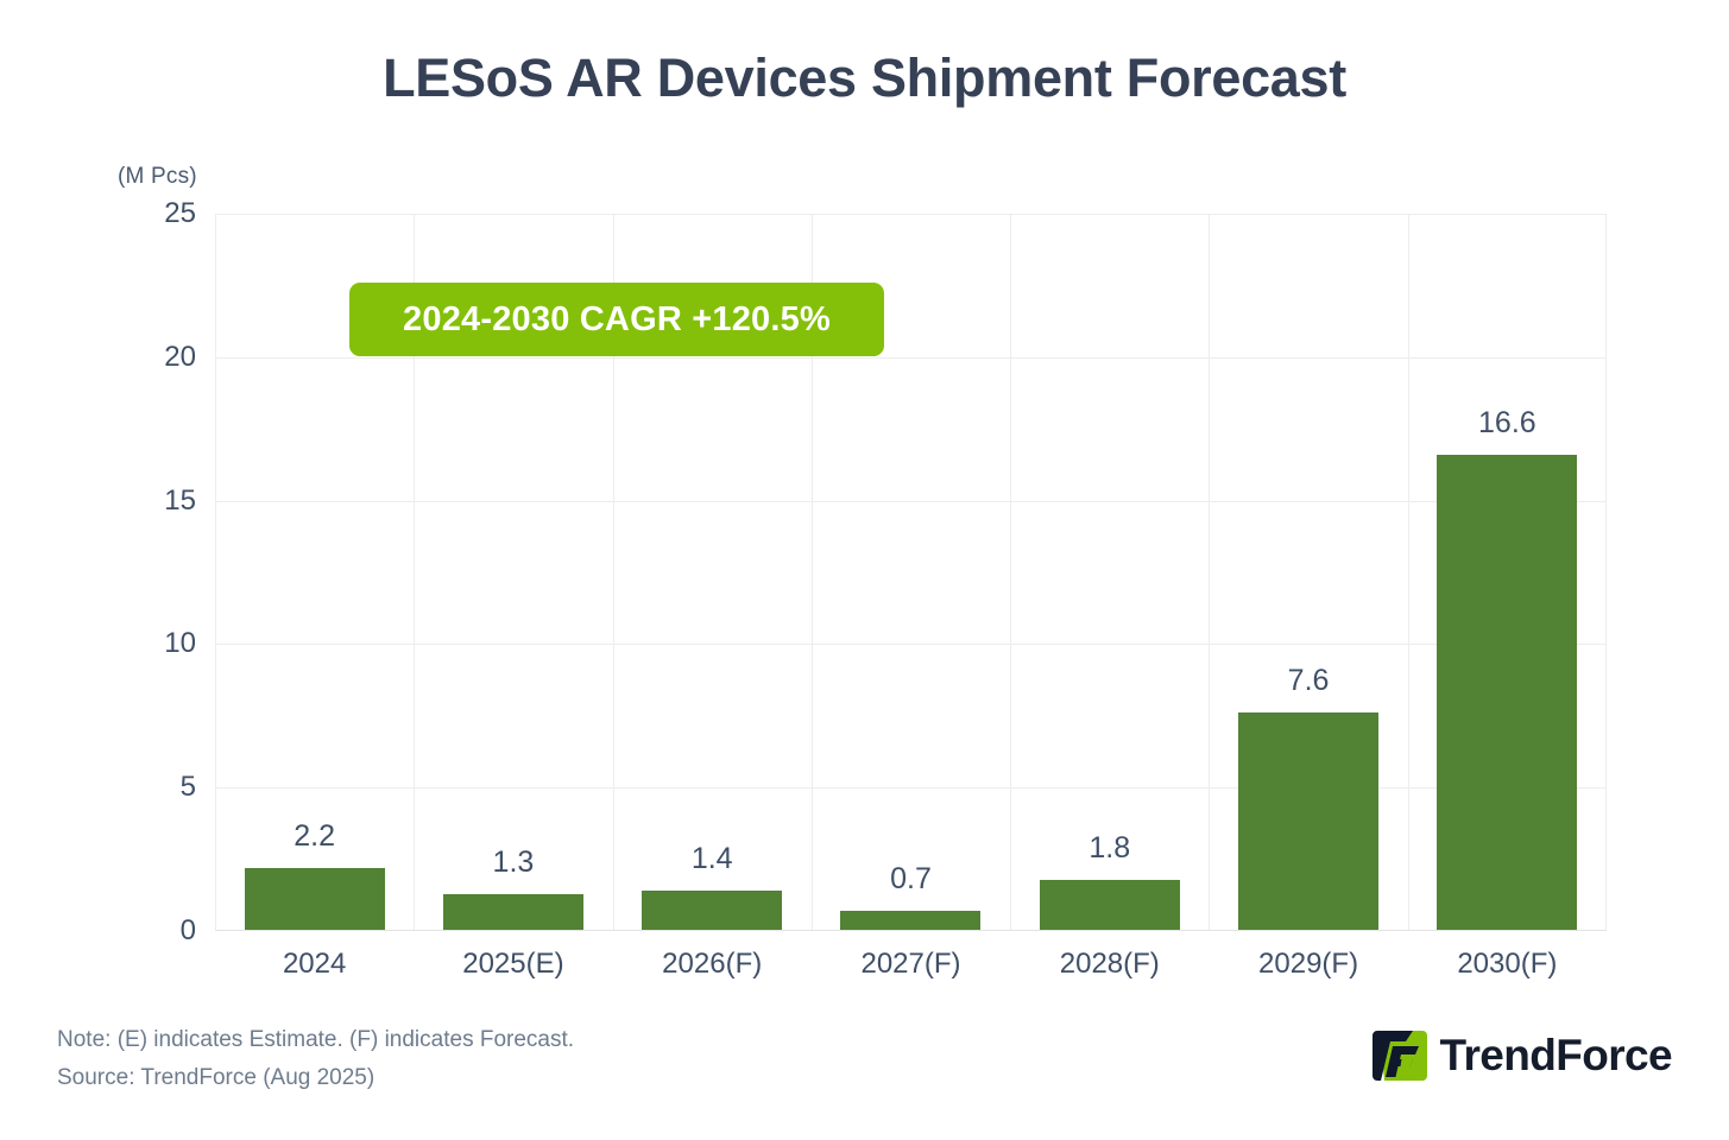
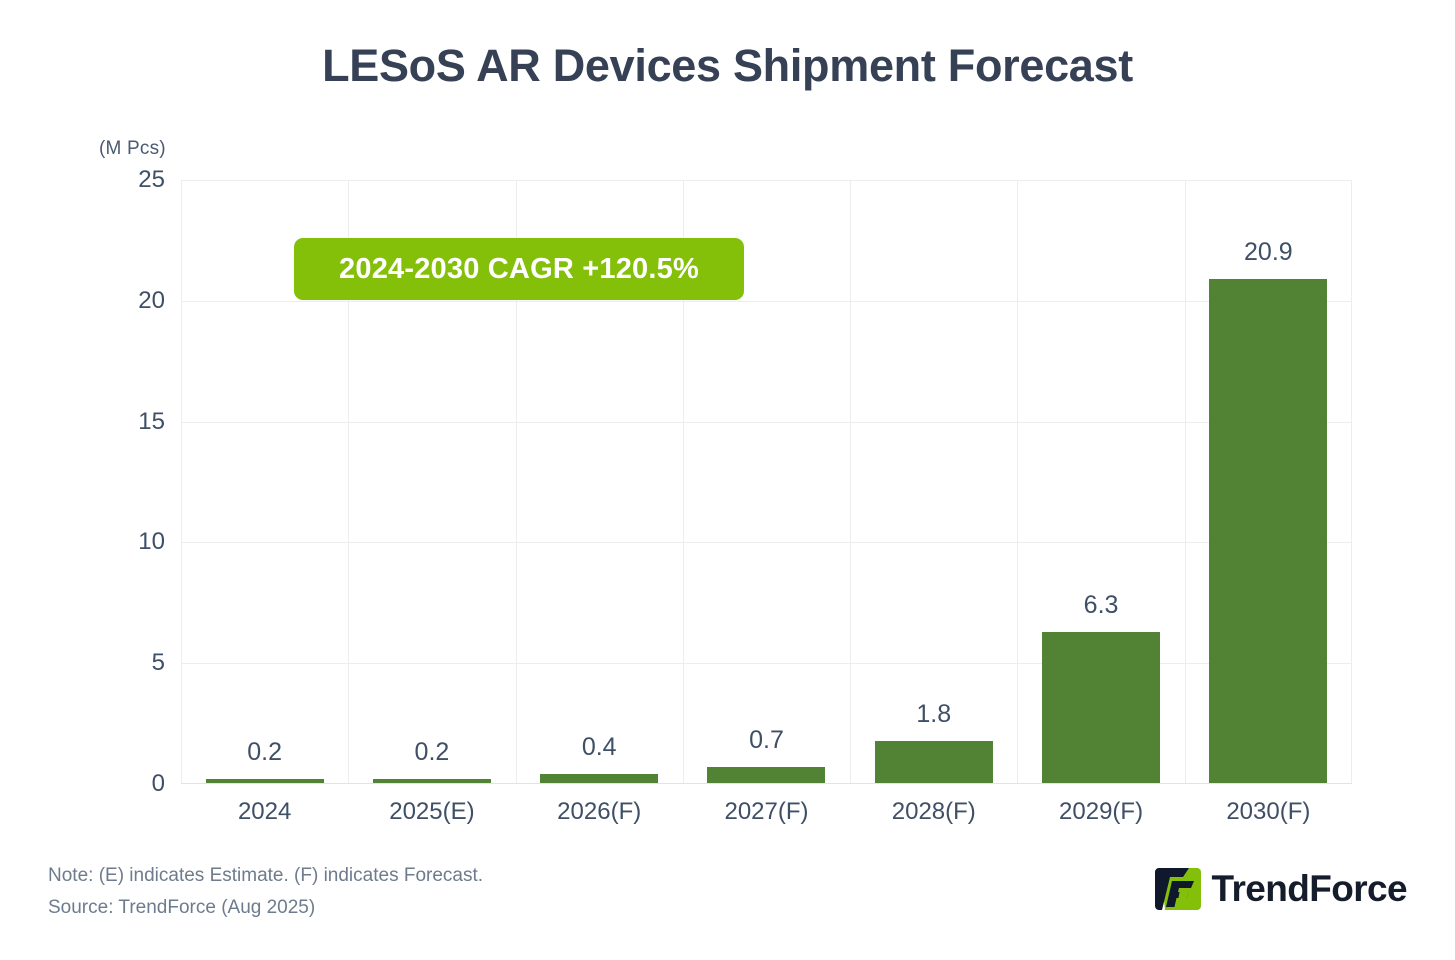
2024: 2.2 -> 0.2
2025(E): 1.3 -> 0.2
2026(F): 1.4 -> 0.4
2029(F): 7.6 -> 6.3
2030(F): 16.6 -> 20.9
